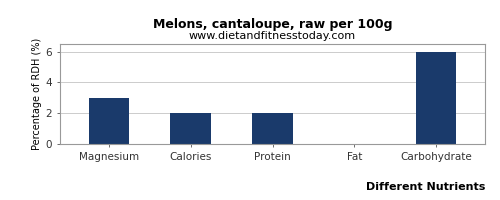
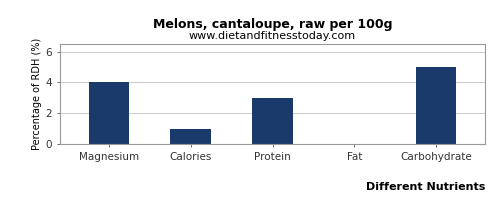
Magnesium: 3 -> 4
Calories: 2 -> 1
Protein: 2 -> 3
Carbohydrate: 6 -> 5
